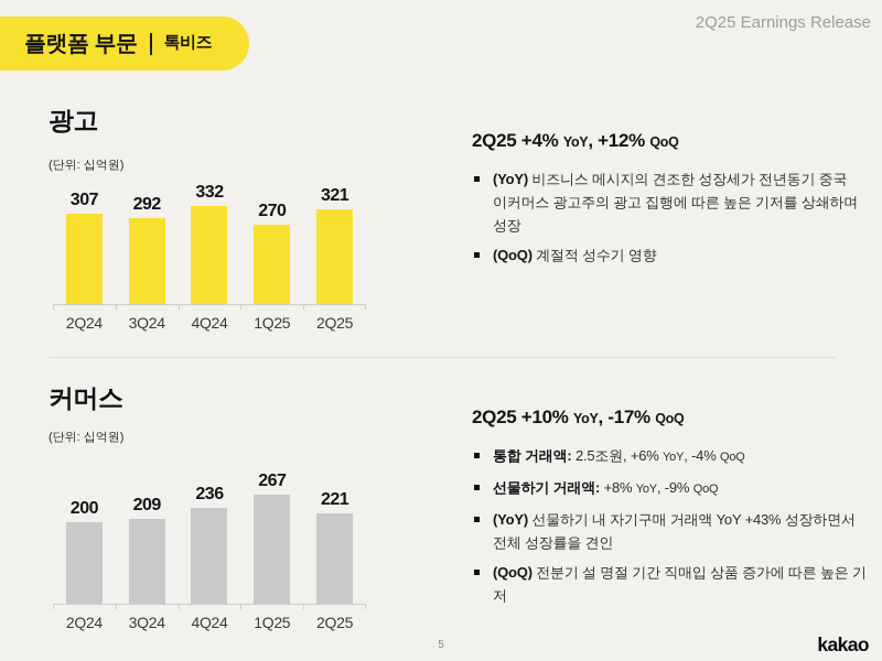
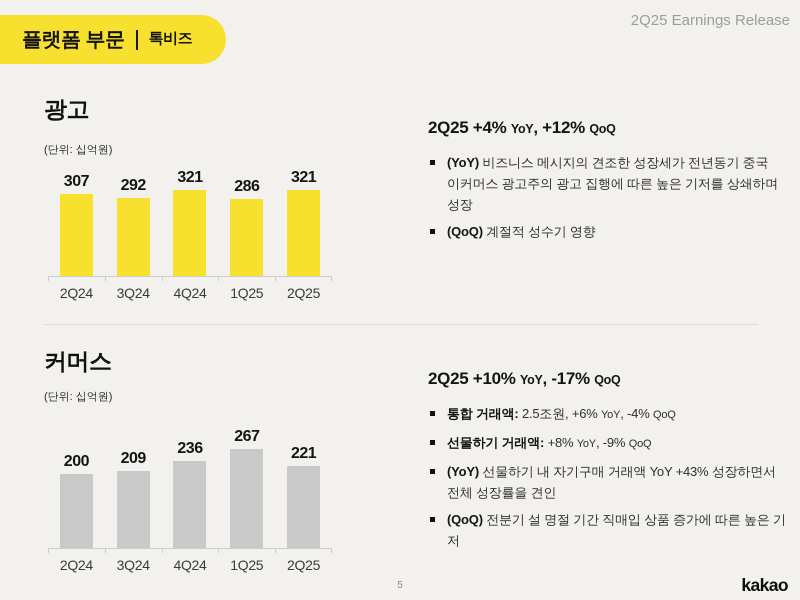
광고/4Q24: 332 -> 321
광고/1Q25: 270 -> 286
